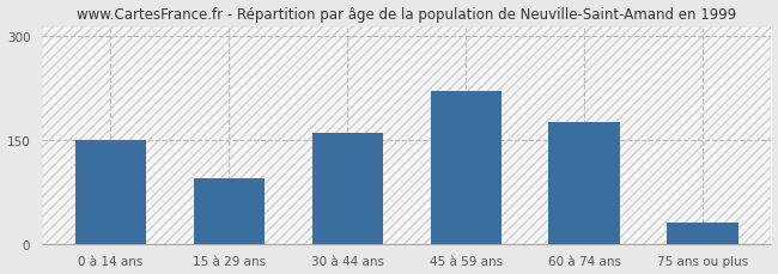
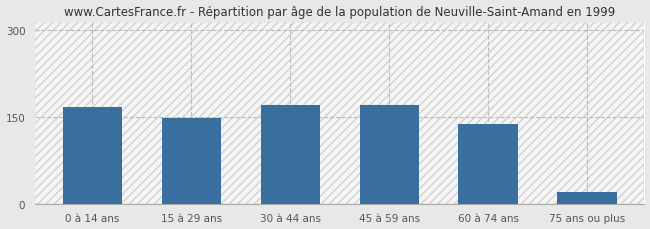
0 à 14 ans: 150 -> 167
15 à 29 ans: 94 -> 148
30 à 44 ans: 160 -> 170
45 à 59 ans: 220 -> 170
60 à 74 ans: 176 -> 138
75 ans ou plus: 30 -> 20
